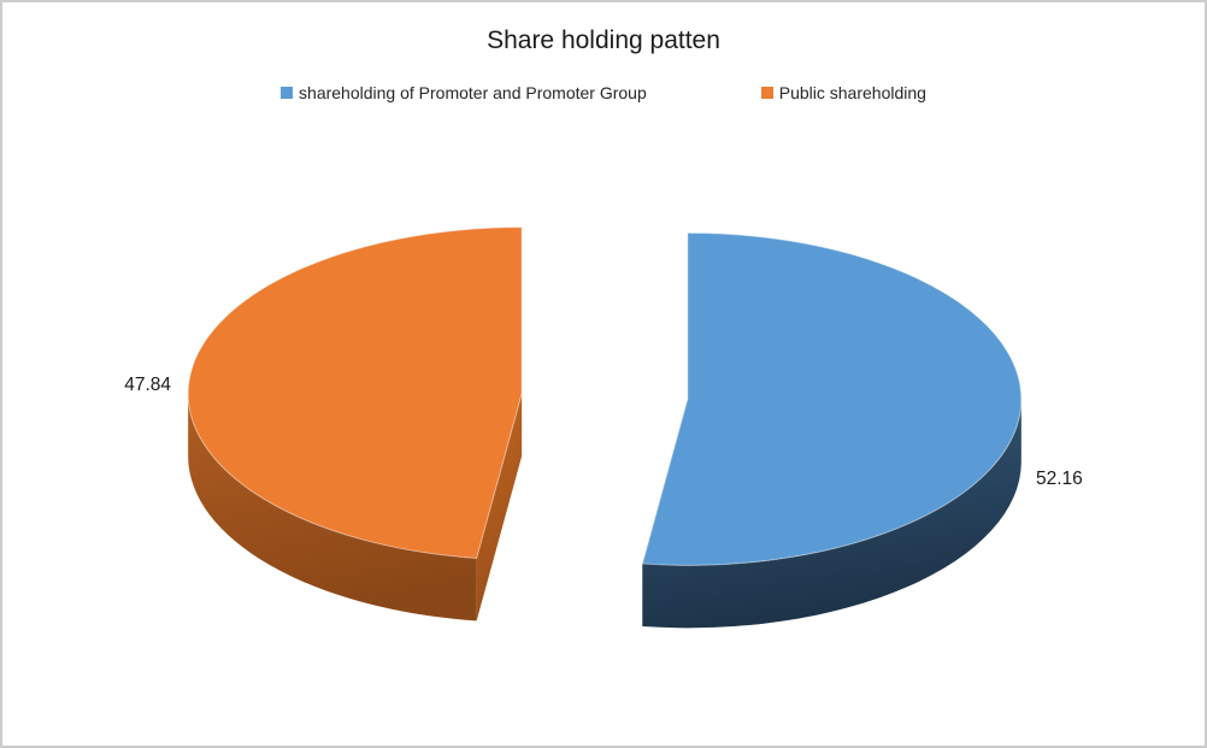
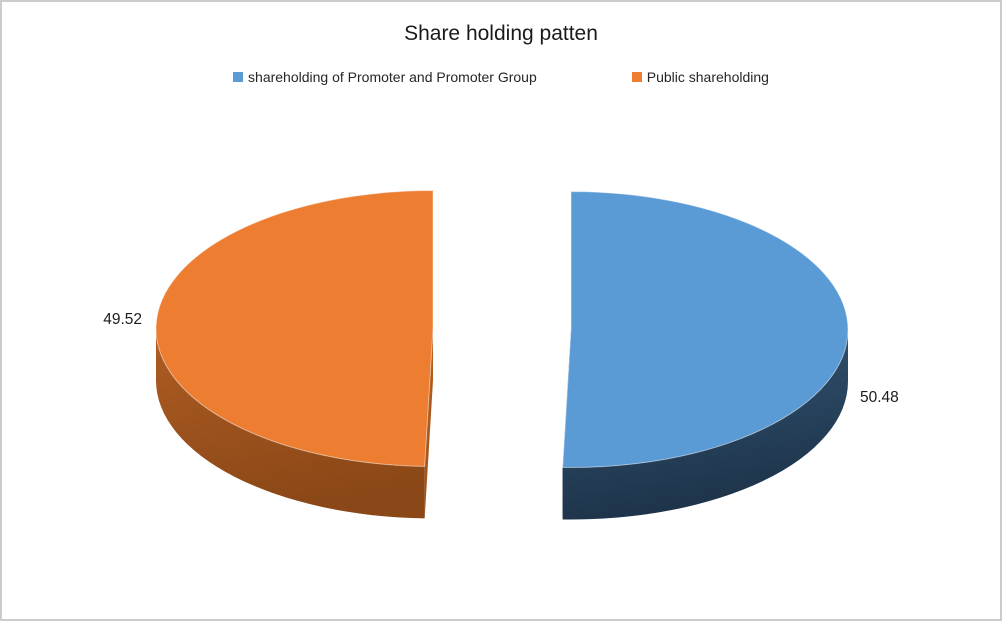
shareholding of Promoter and Promoter Group: 52.16 -> 50.48
Public shareholding: 47.84 -> 49.52
